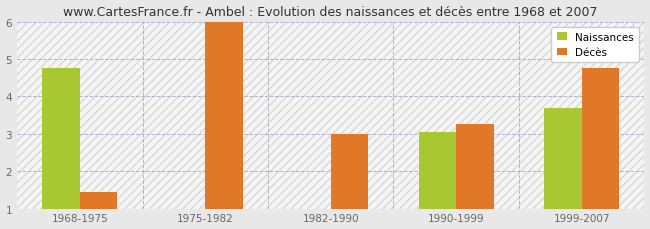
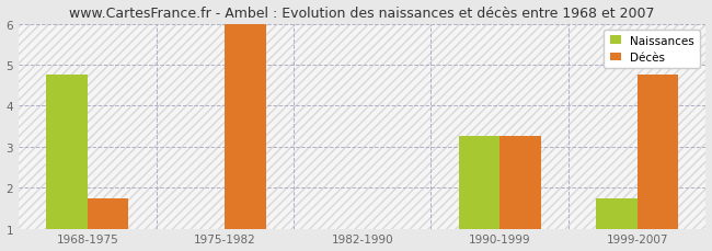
Décès/1968-1975: 1.45 -> 1.75
Décès/1982-1990: 3.00 -> 1.00
Naissances/1990-1999: 3.05 -> 3.25
Naissances/1999-2007: 3.70 -> 1.75
